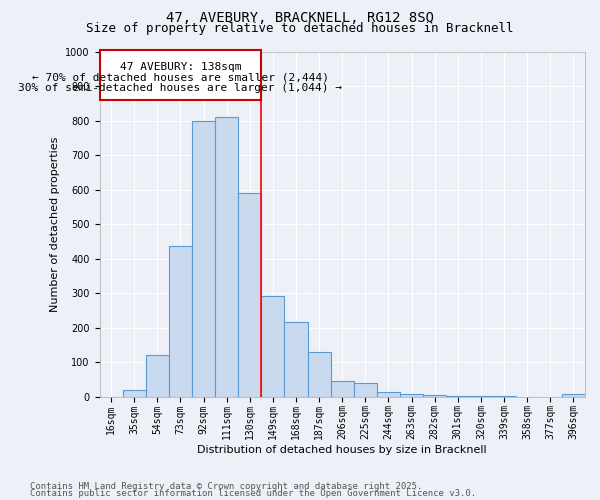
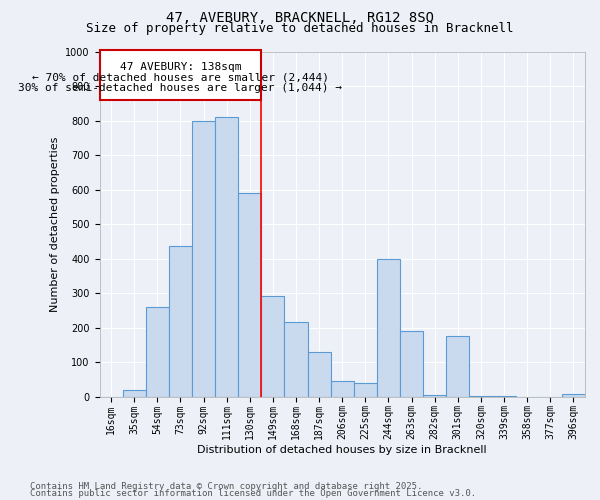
54sqm: 120 -> 260
244sqm: 12 -> 400
263sqm: 8 -> 190
301sqm: 3 -> 175
